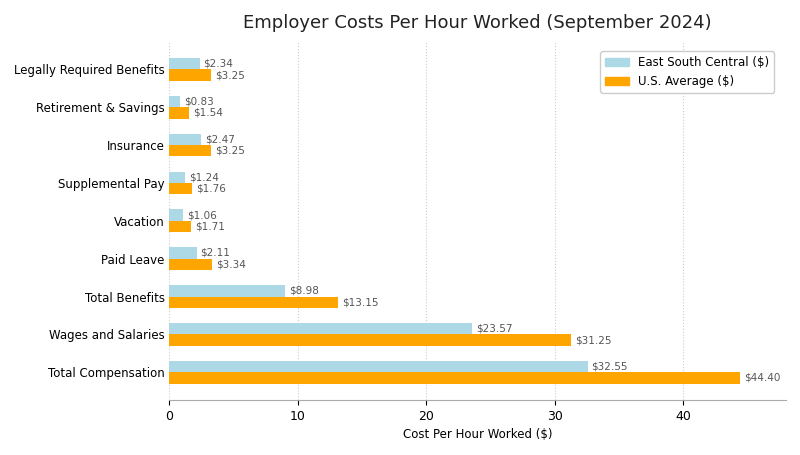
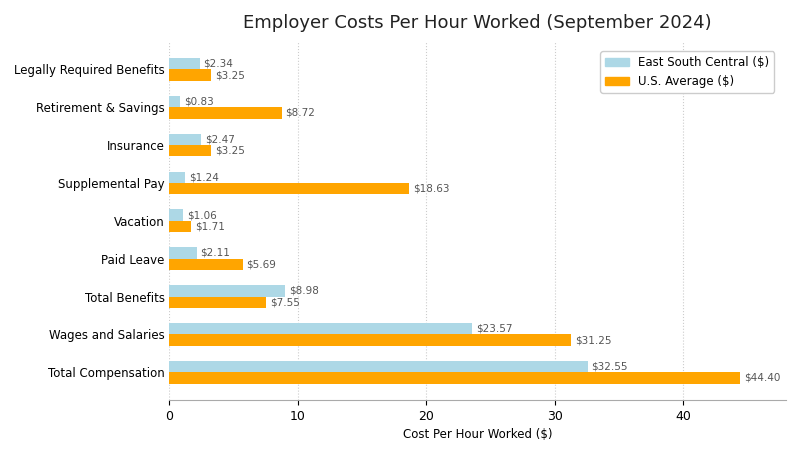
U.S. Average ($)/Retirement & Savings: $1.54 -> $8.72
U.S. Average ($)/Supplemental Pay: $1.76 -> $18.63
U.S. Average ($)/Paid Leave: $3.34 -> $5.69
U.S. Average ($)/Total Benefits: $13.15 -> $7.55
